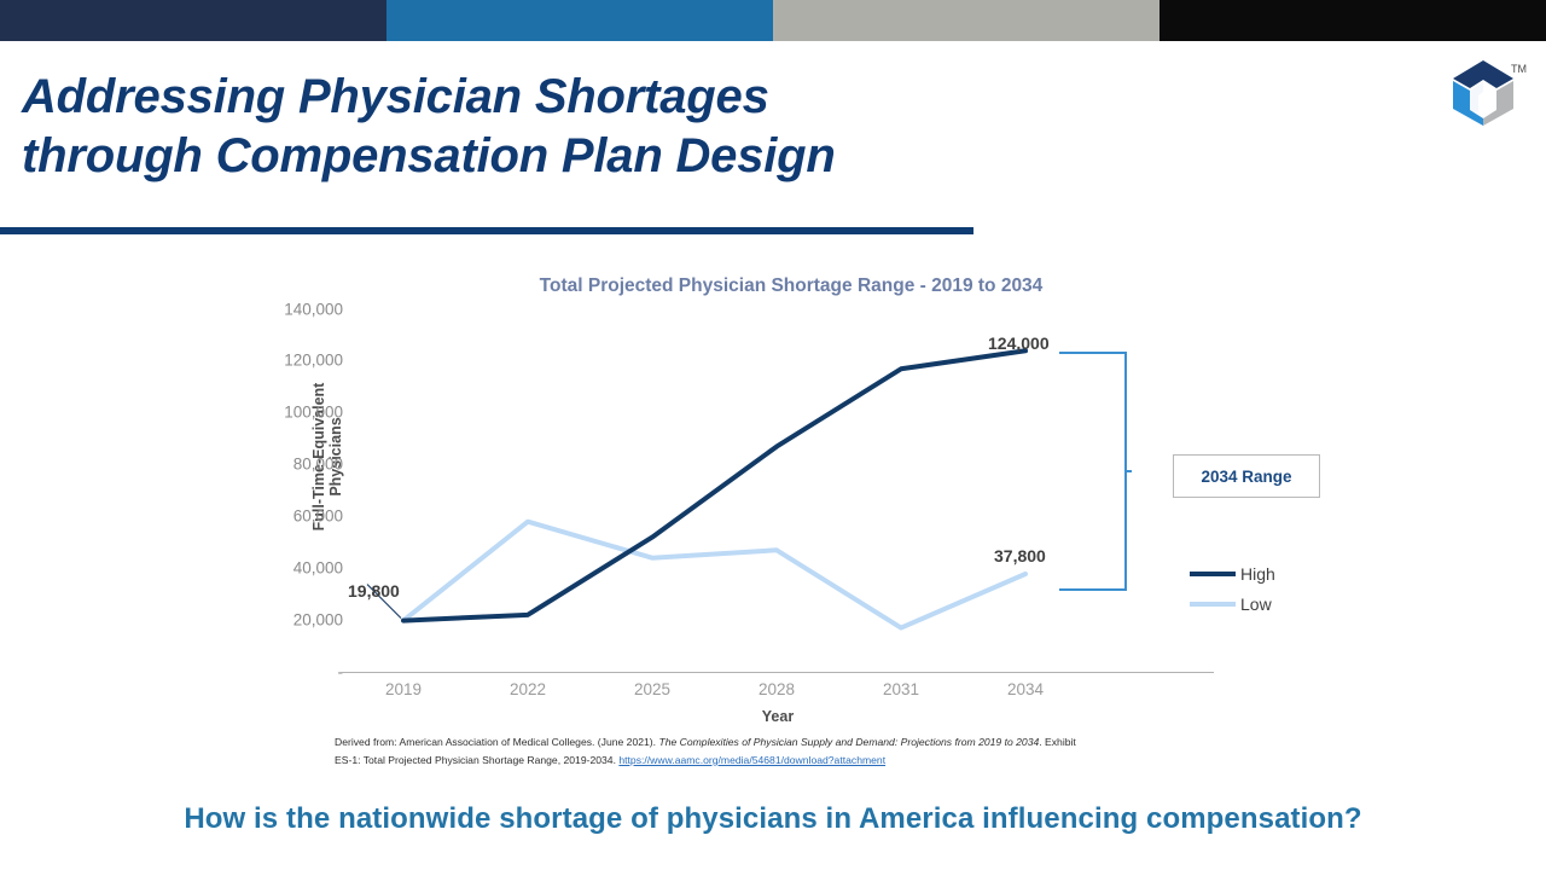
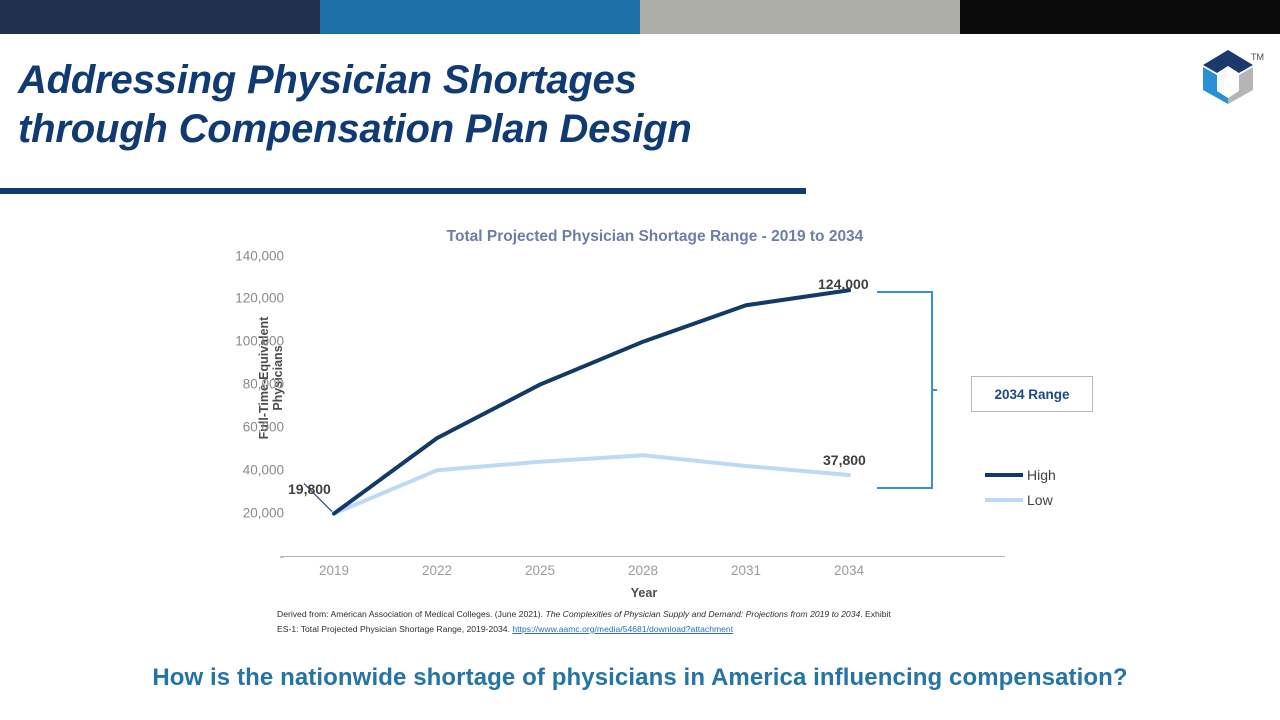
High/2022: 22000 -> 55000
Low/2022: 58000 -> 40000
High/2025: 52000 -> 80000
High/2028: 87000 -> 100000
Low/2031: 17000 -> 42000
